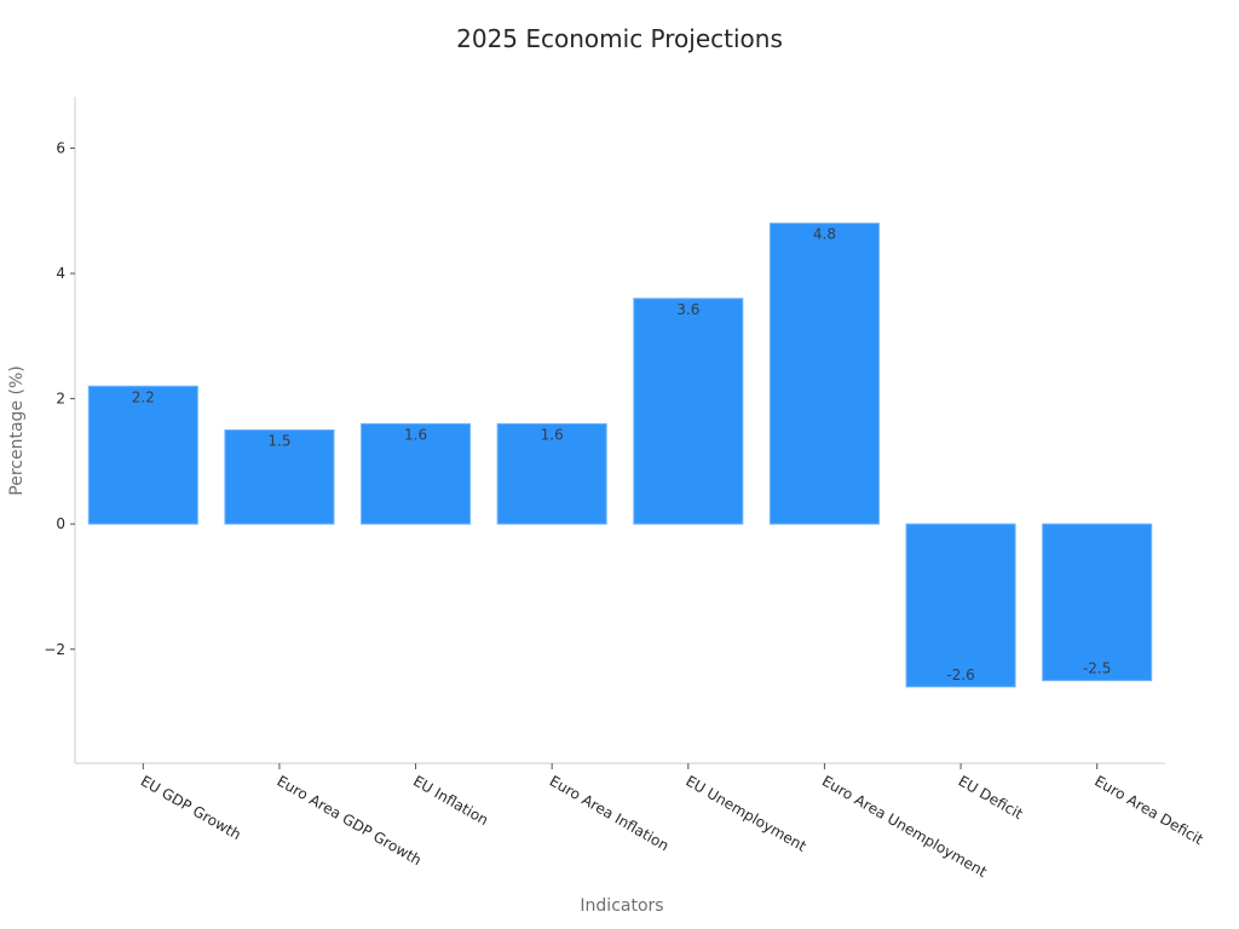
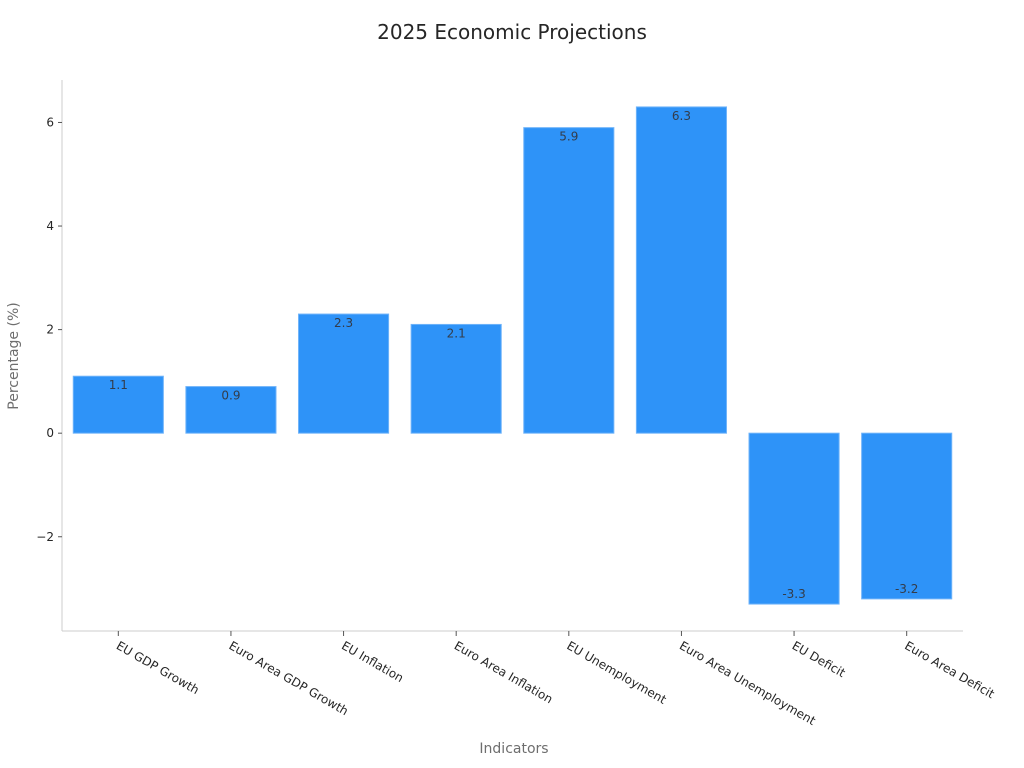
EU GDP Growth: 2.2 -> 1.1
Euro Area GDP Growth: 1.5 -> 0.9
EU Inflation: 1.6 -> 2.3
Euro Area Inflation: 1.6 -> 2.1
EU Unemployment: 3.6 -> 5.9
Euro Area Unemployment: 4.8 -> 6.3
EU Deficit: -2.6 -> -3.3
Euro Area Deficit: -2.5 -> -3.2
